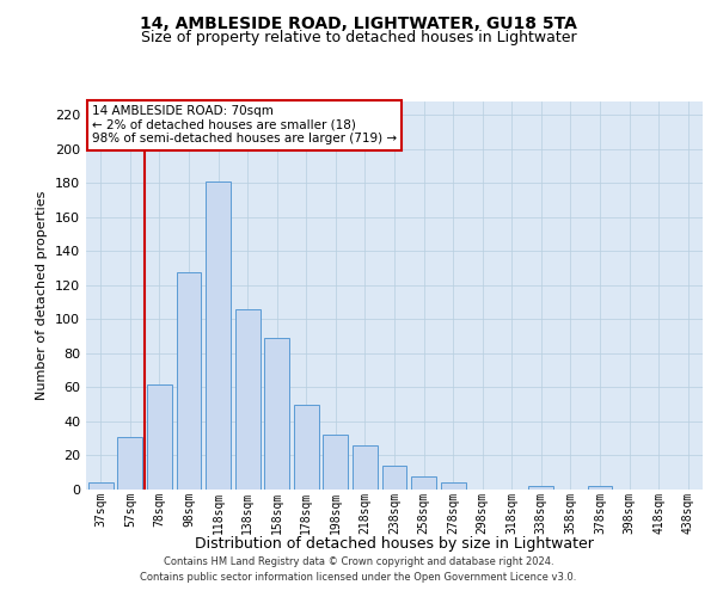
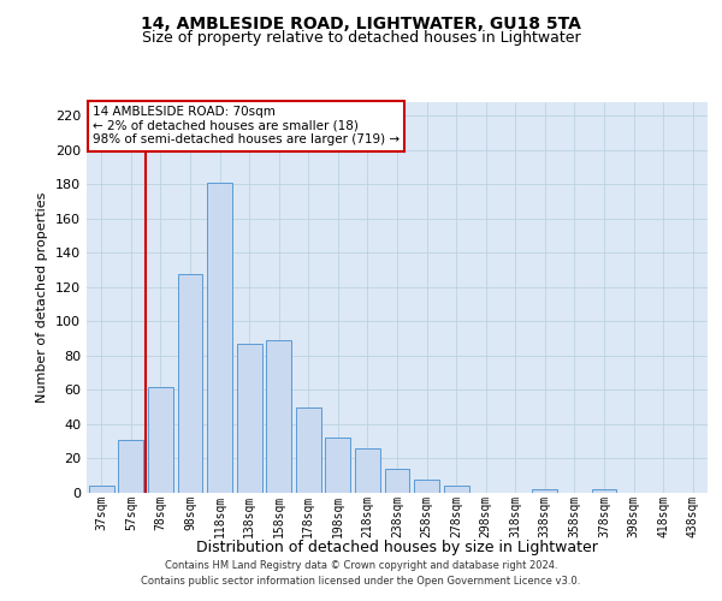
138sqm: 106 -> 87
